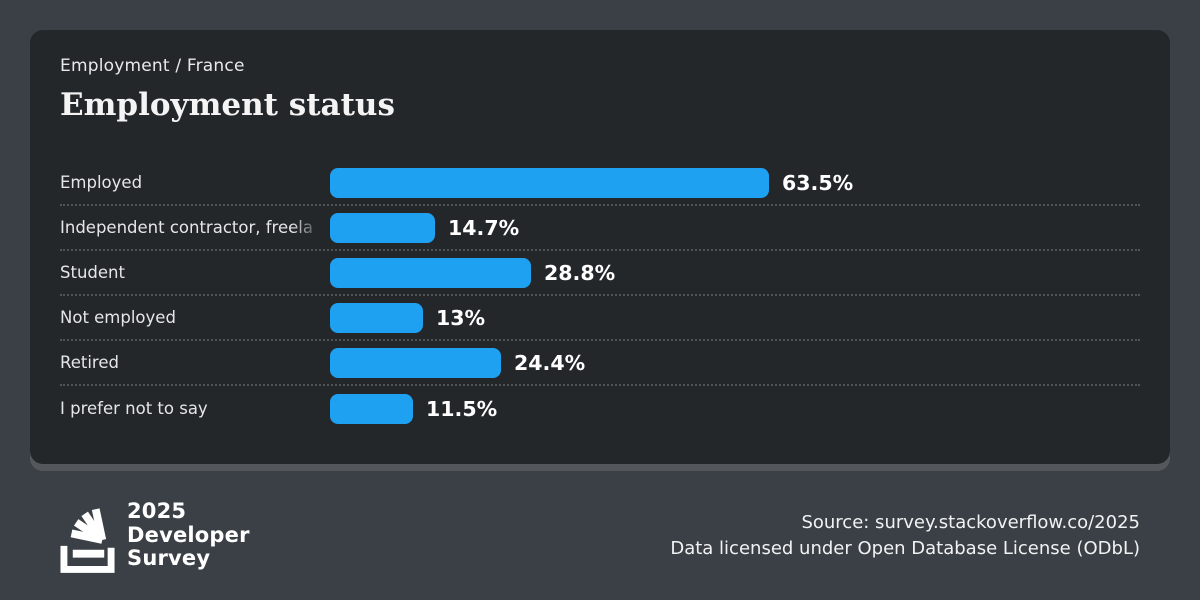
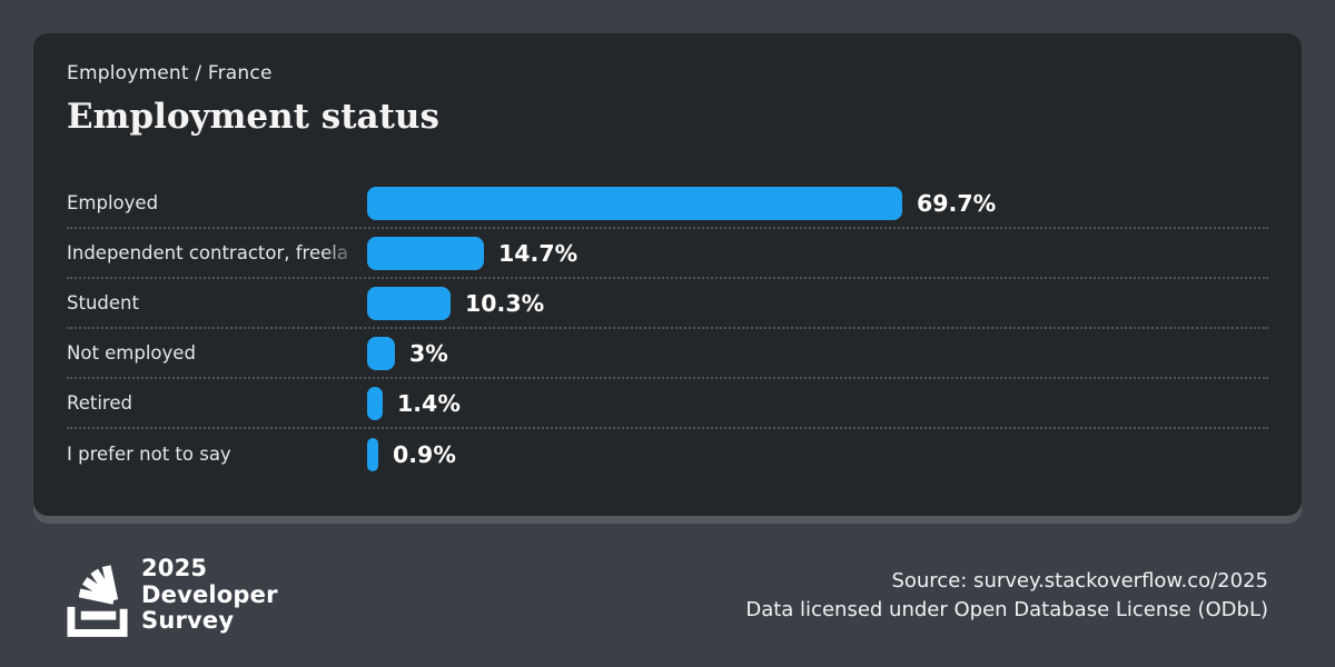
Employed: 63.5% -> 69.7%
Student: 28.8% -> 10.3%
Not employed: 13% -> 3%
Retired: 24.4% -> 1.4%
I prefer not to say: 11.5% -> 0.9%
